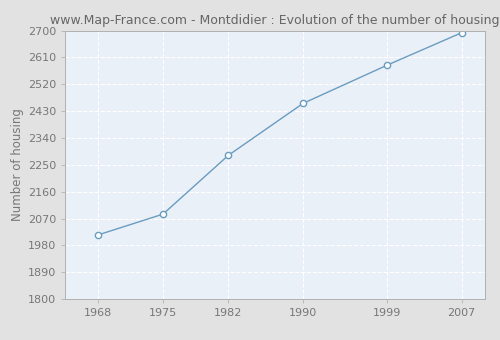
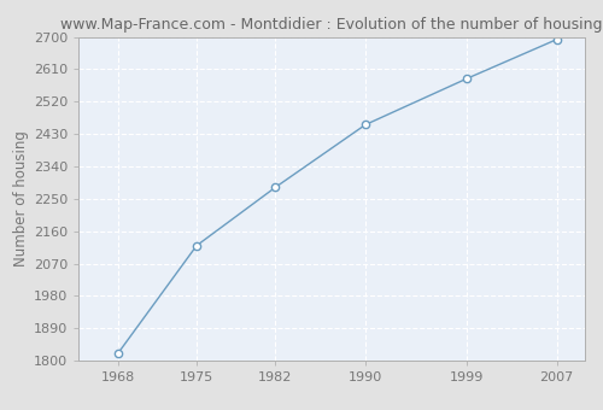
1968: 2015 -> 1820
1975: 2085 -> 2120
